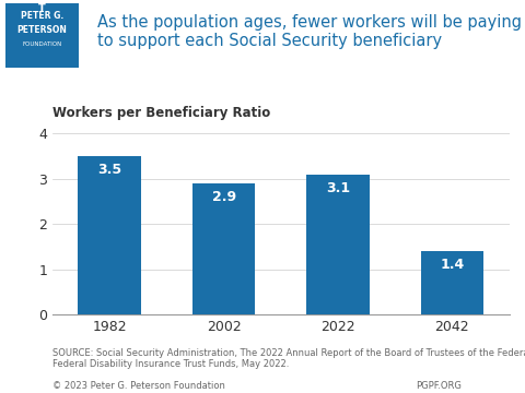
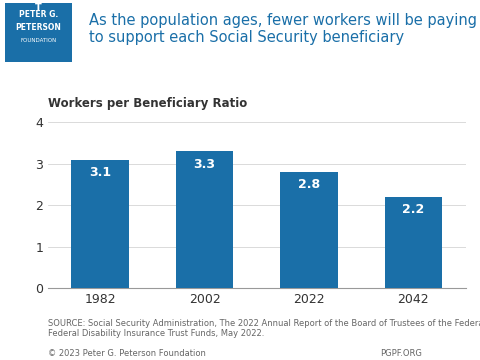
1982: 3.5 -> 3.1
2002: 2.9 -> 3.3
2022: 3.1 -> 2.8
2042: 1.4 -> 2.2
